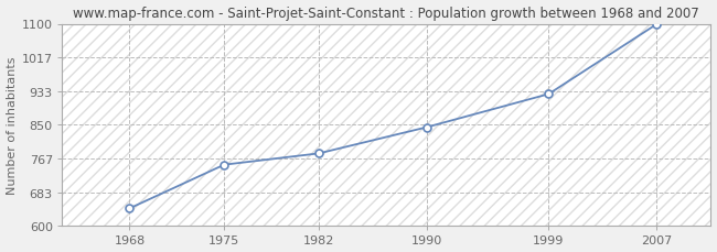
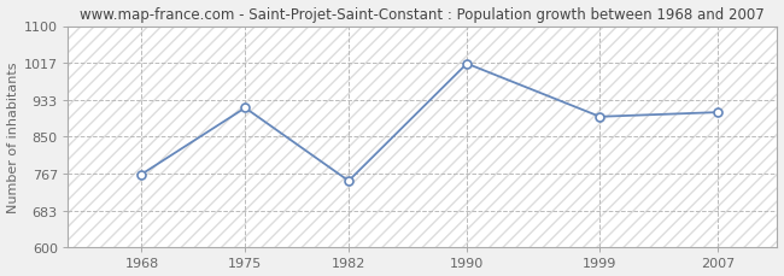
1968: 643 -> 765
1975: 751 -> 915
1982: 779 -> 750
1990: 844 -> 1015
1999: 926 -> 895
2007: 1099 -> 905
